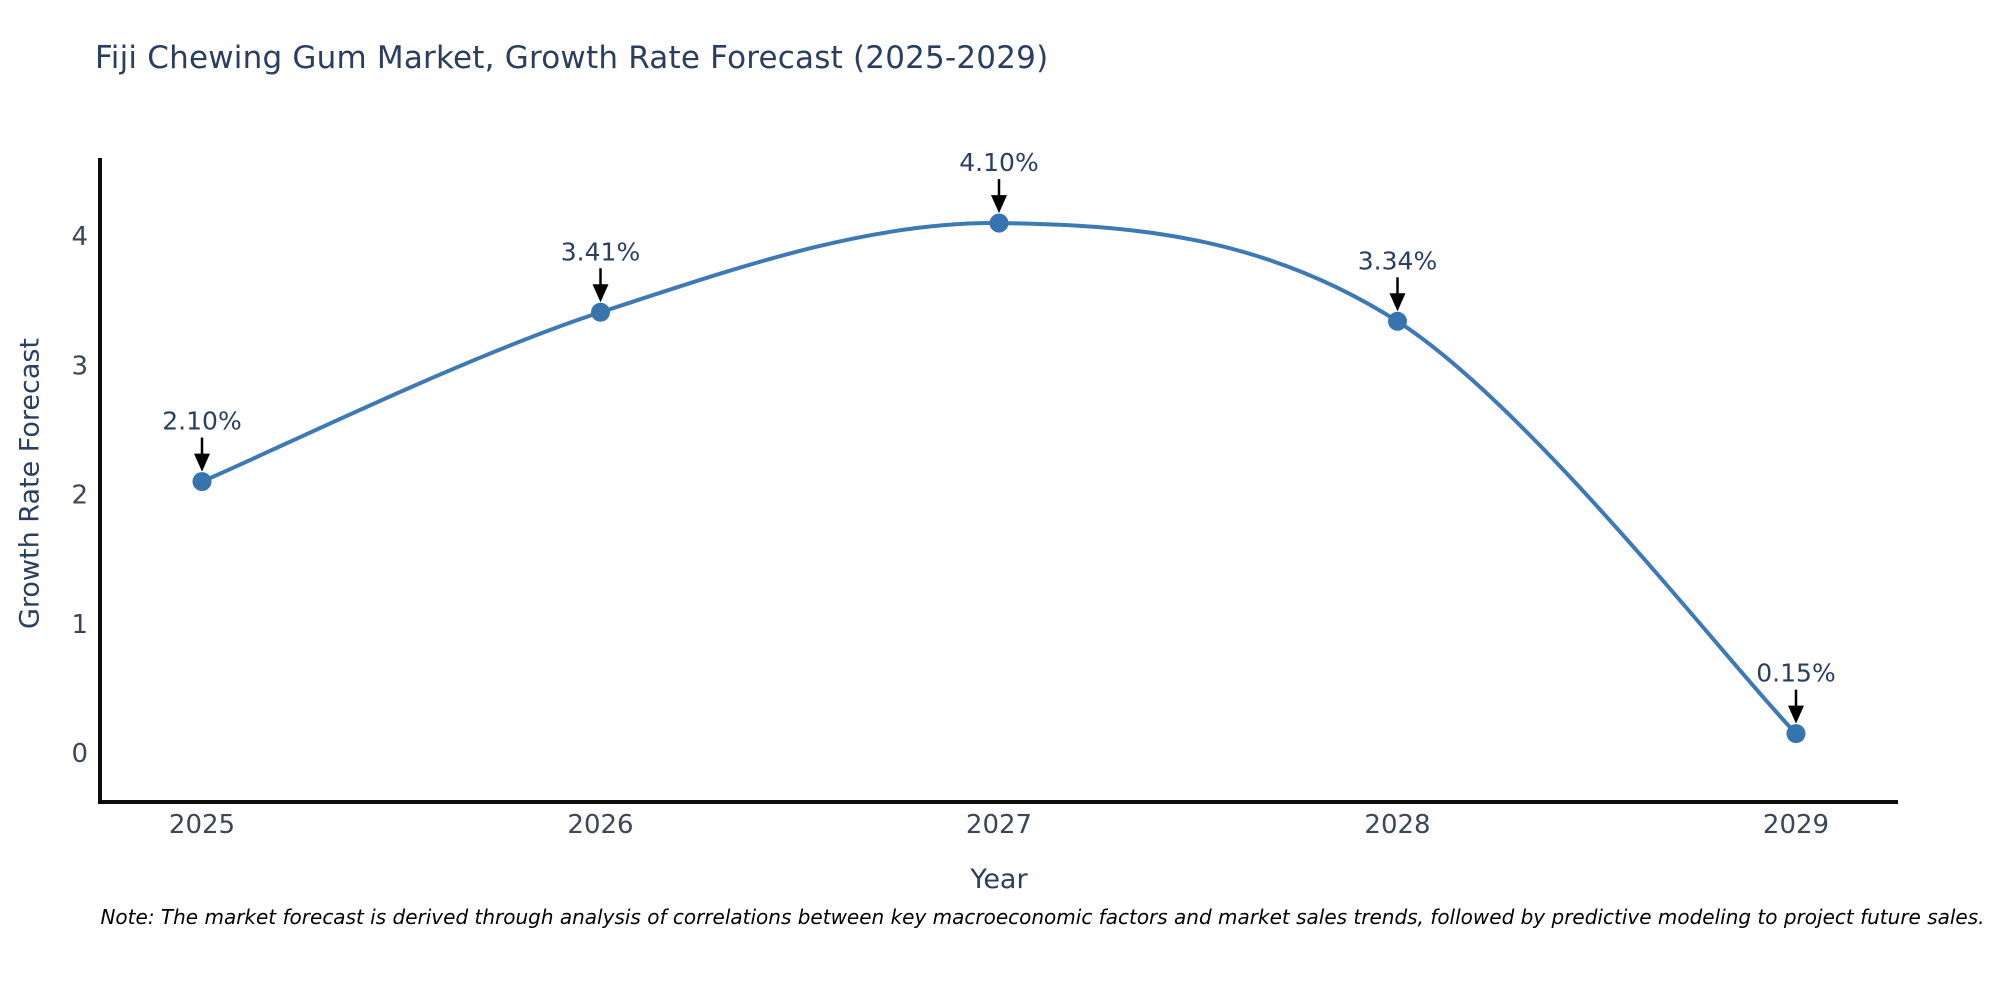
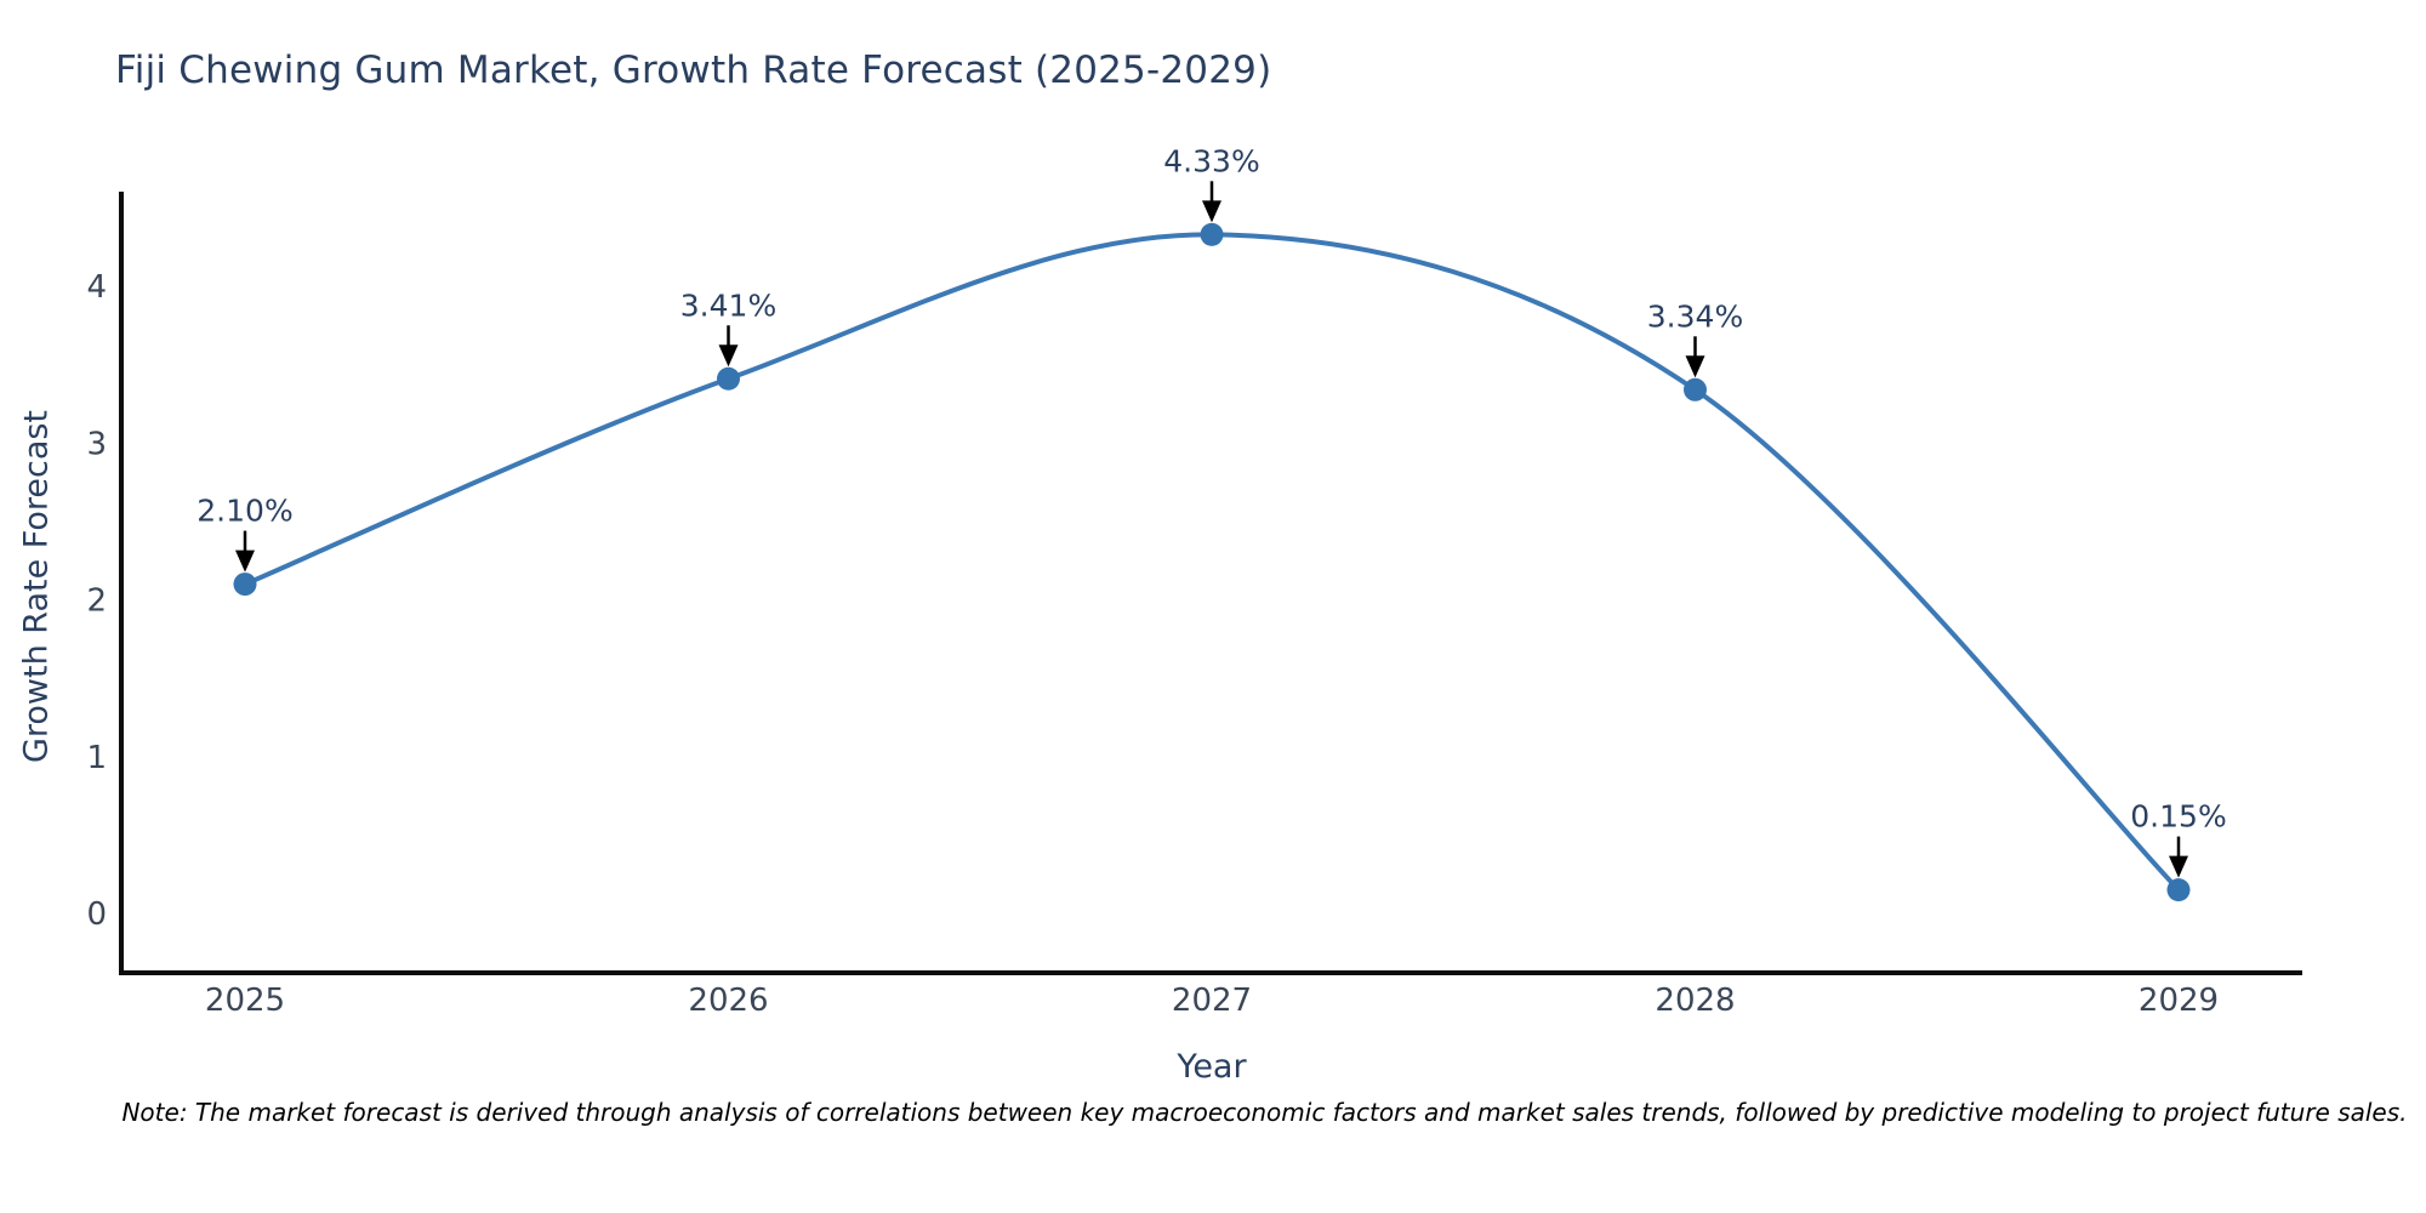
2027: 4.10% -> 4.33%
